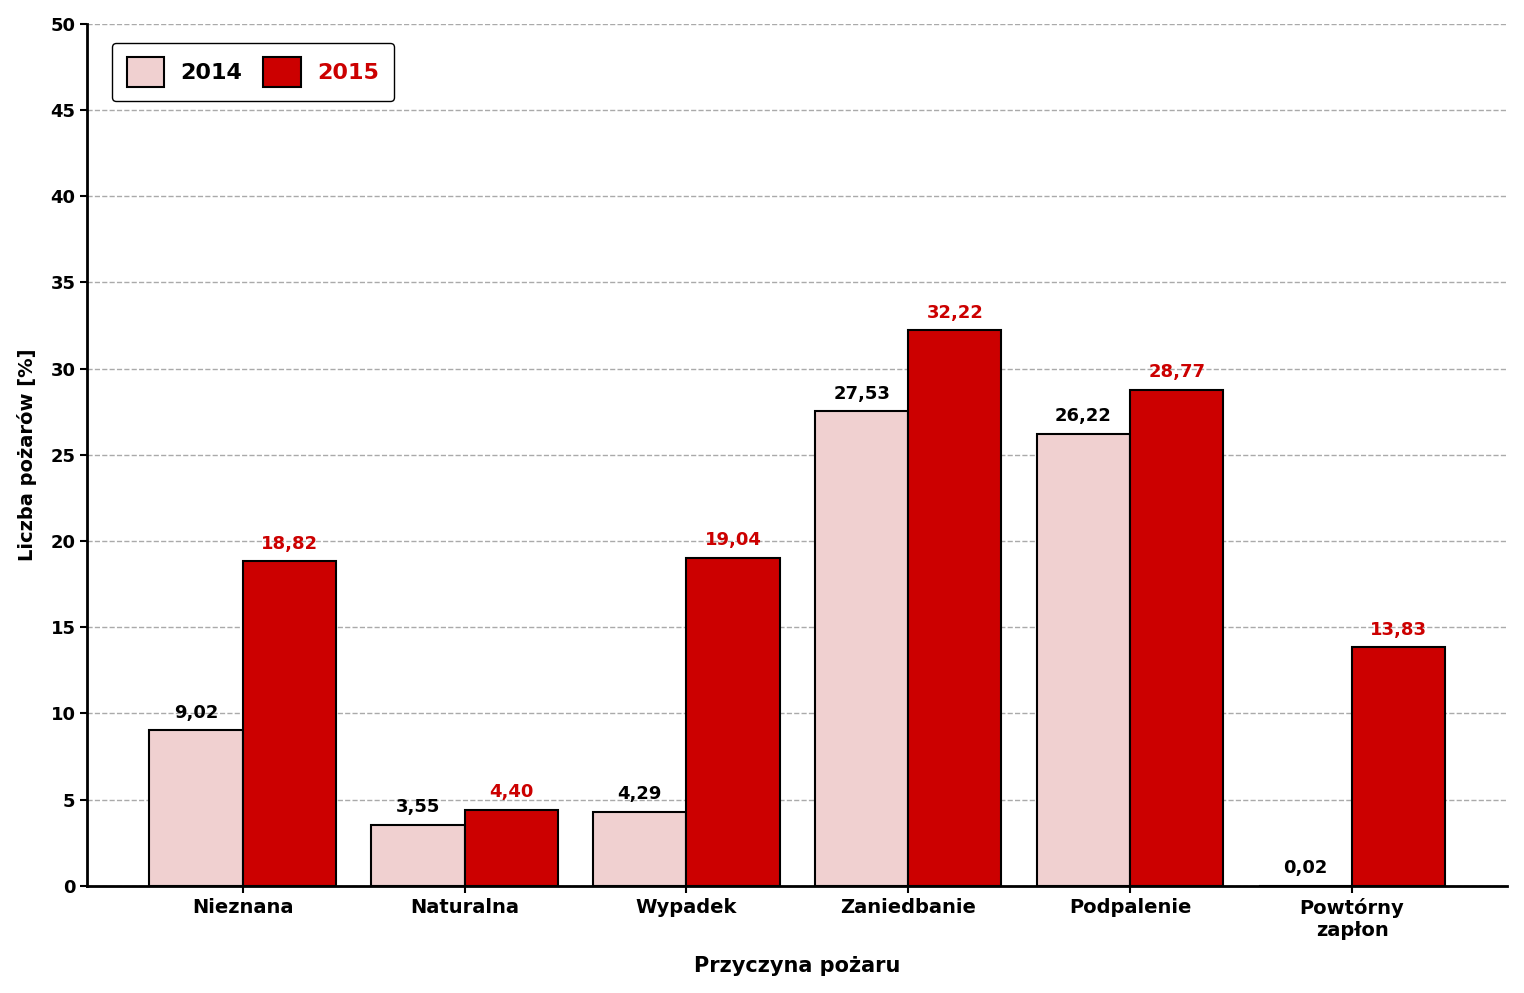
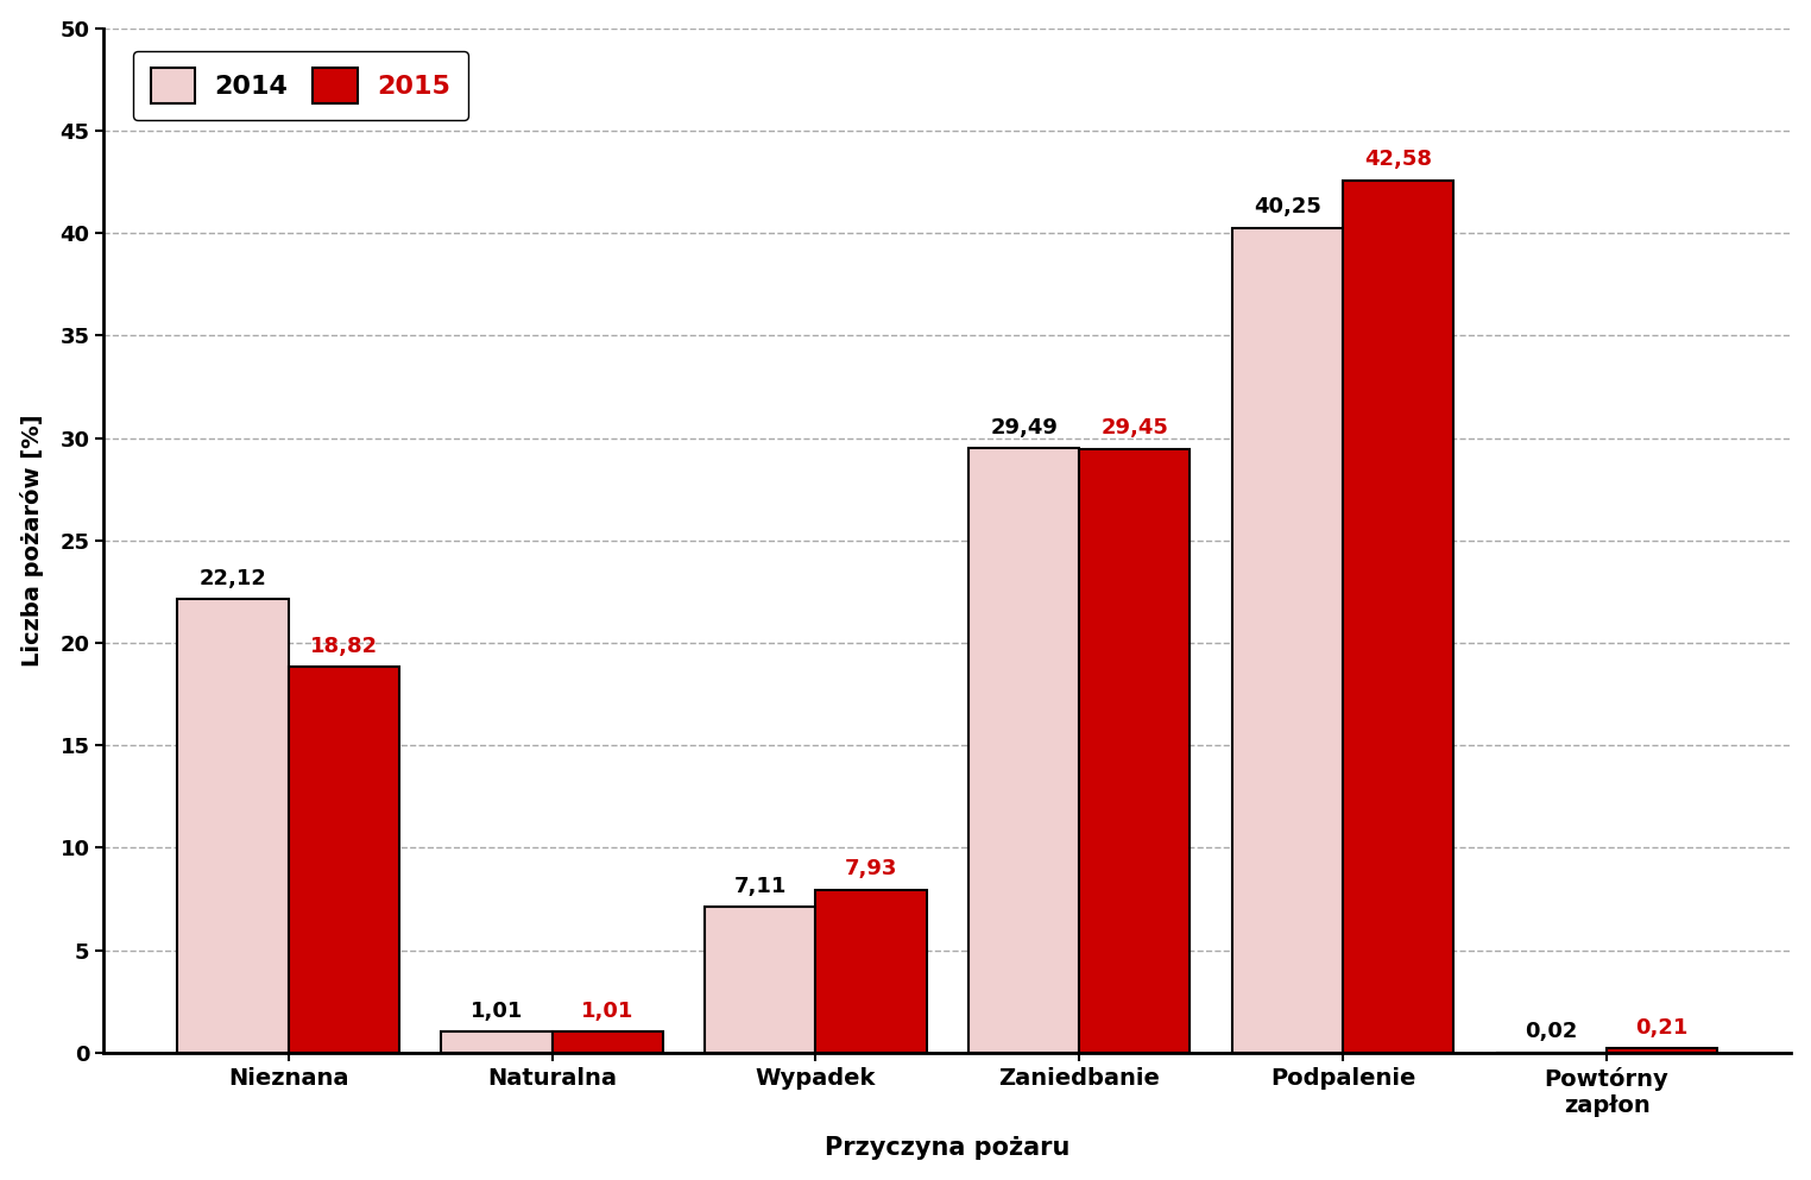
2014/Nieznana: 9,02 -> 22,12
2014/Naturalna: 3,55 -> 1,01
2015/Naturalna: 4,40 -> 1,01
2014/Wypadek: 4,29 -> 7,11
2015/Wypadek: 19,04 -> 7,93
2014/Zaniedbanie: 27,53 -> 29,49
2015/Zaniedbanie: 32,22 -> 29,45
2014/Podpalenie: 26,22 -> 40,25
2015/Podpalenie: 28,77 -> 42,58
2015/Powtórny zapłon: 13,83 -> 0,21
